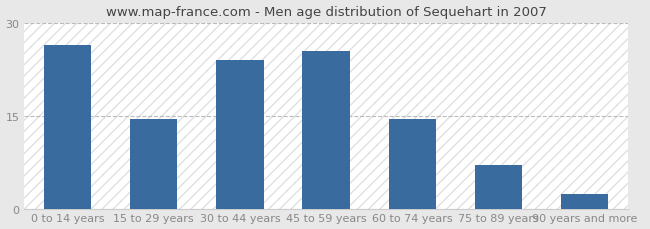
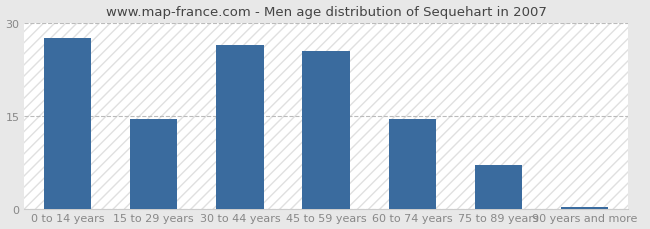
0 to 14 years: 26.4 -> 27.5
30 to 44 years: 24.0 -> 26.5
90 years and more: 2.4 -> 0.3
